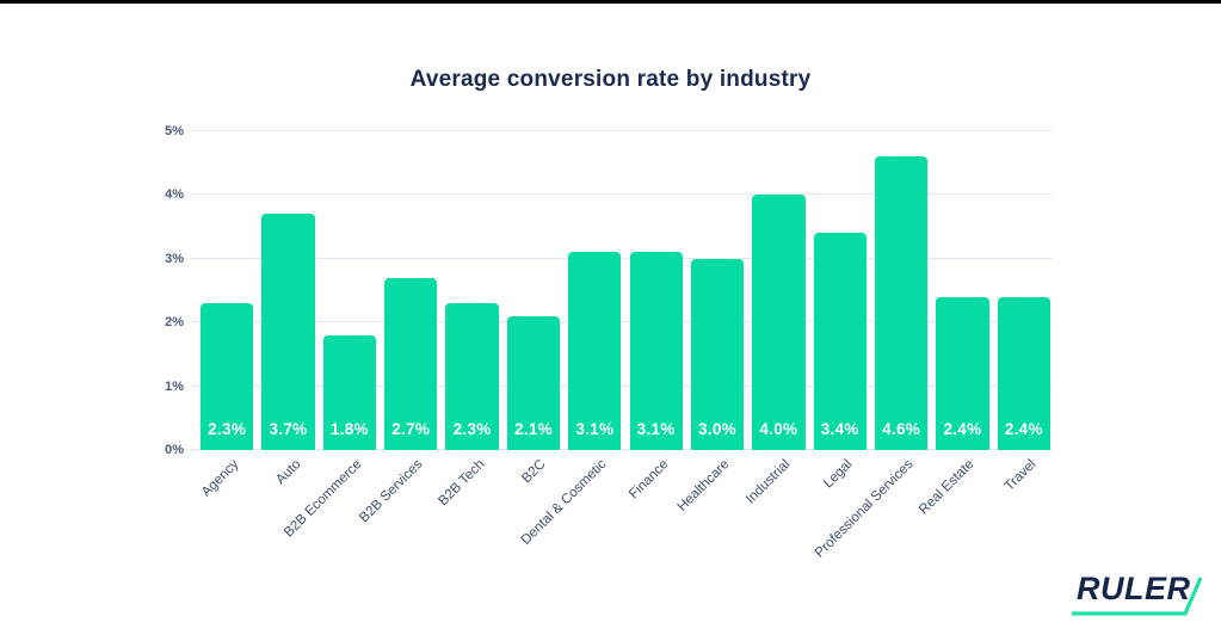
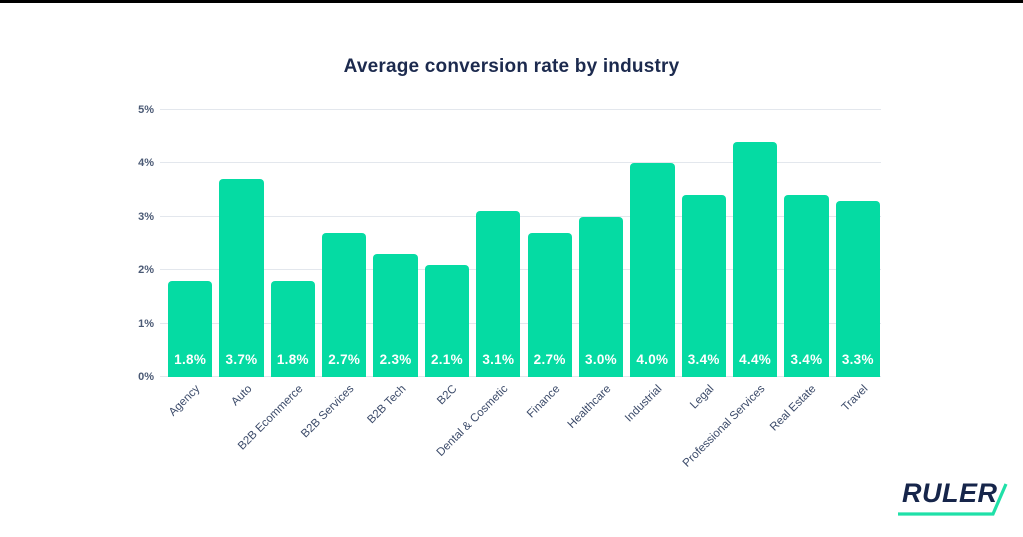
Agency: 2.3% -> 1.8%
Finance: 3.1% -> 2.7%
Professional Services: 4.6% -> 4.4%
Real Estate: 2.4% -> 3.4%
Travel: 2.4% -> 3.3%
